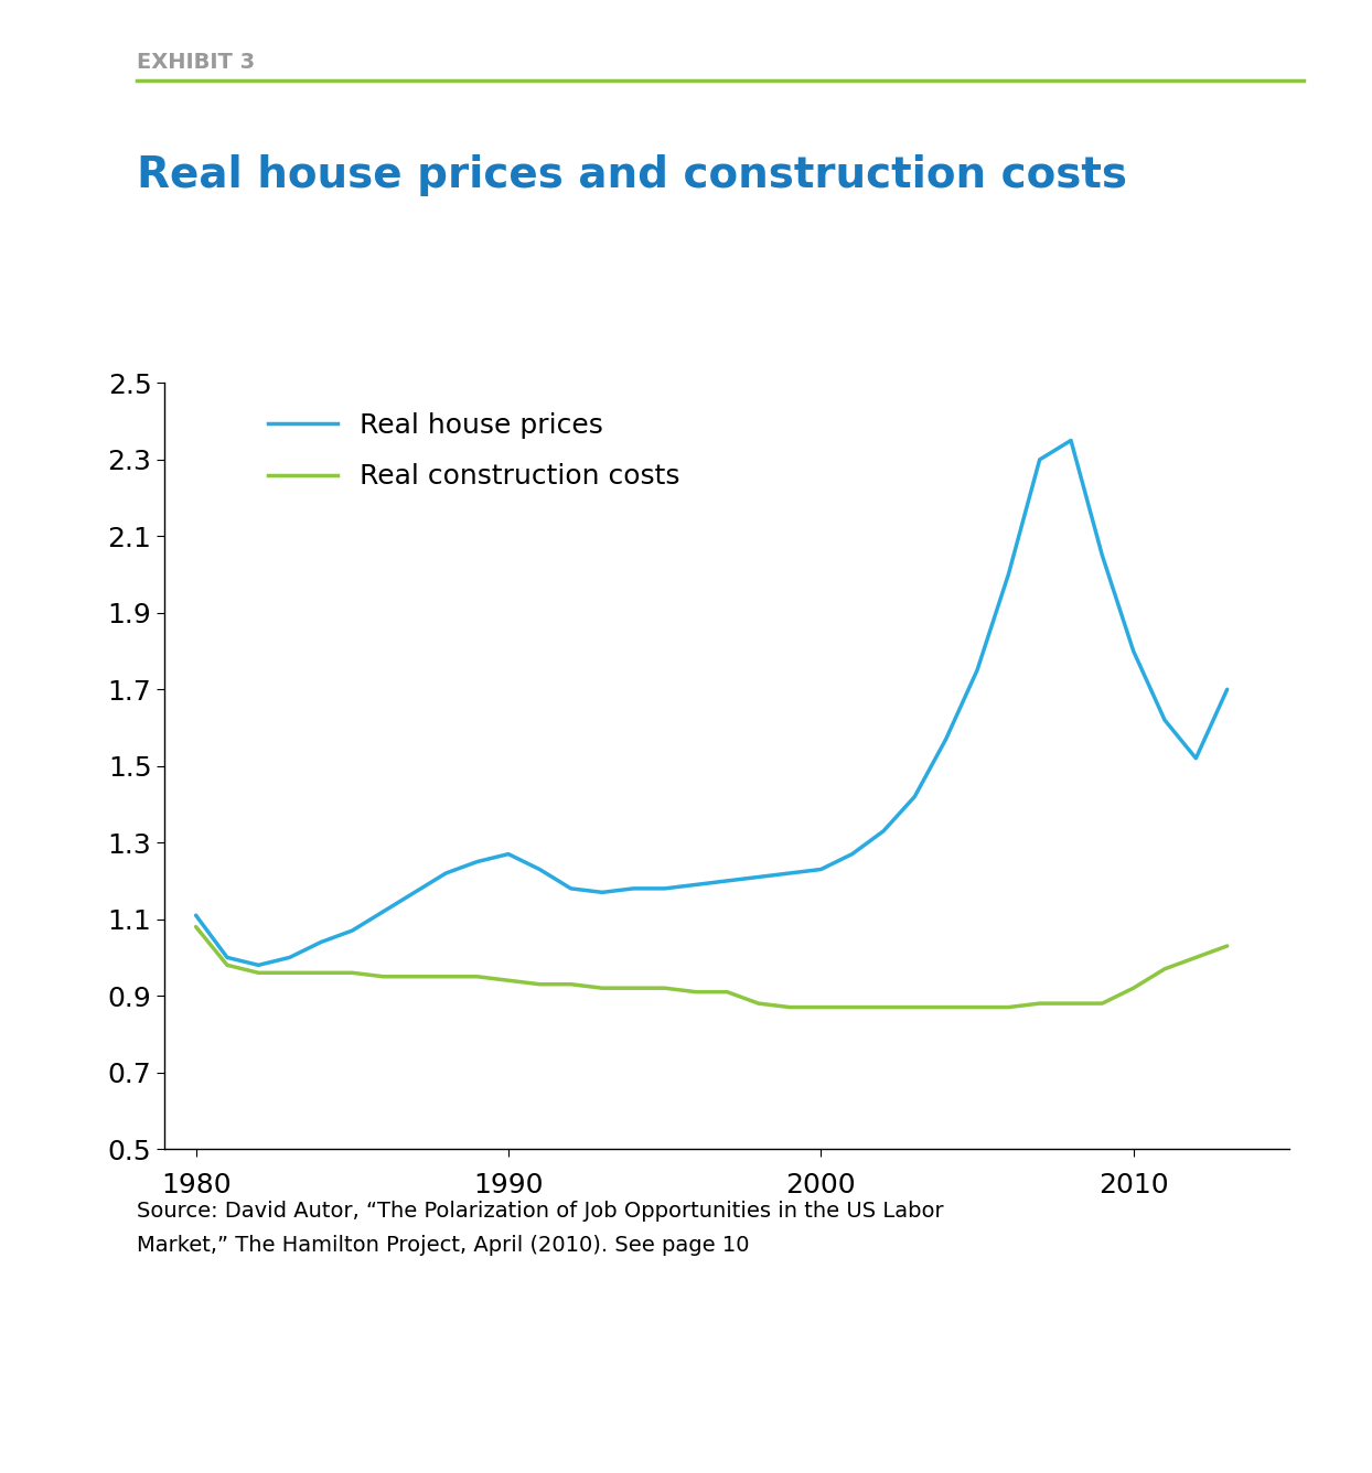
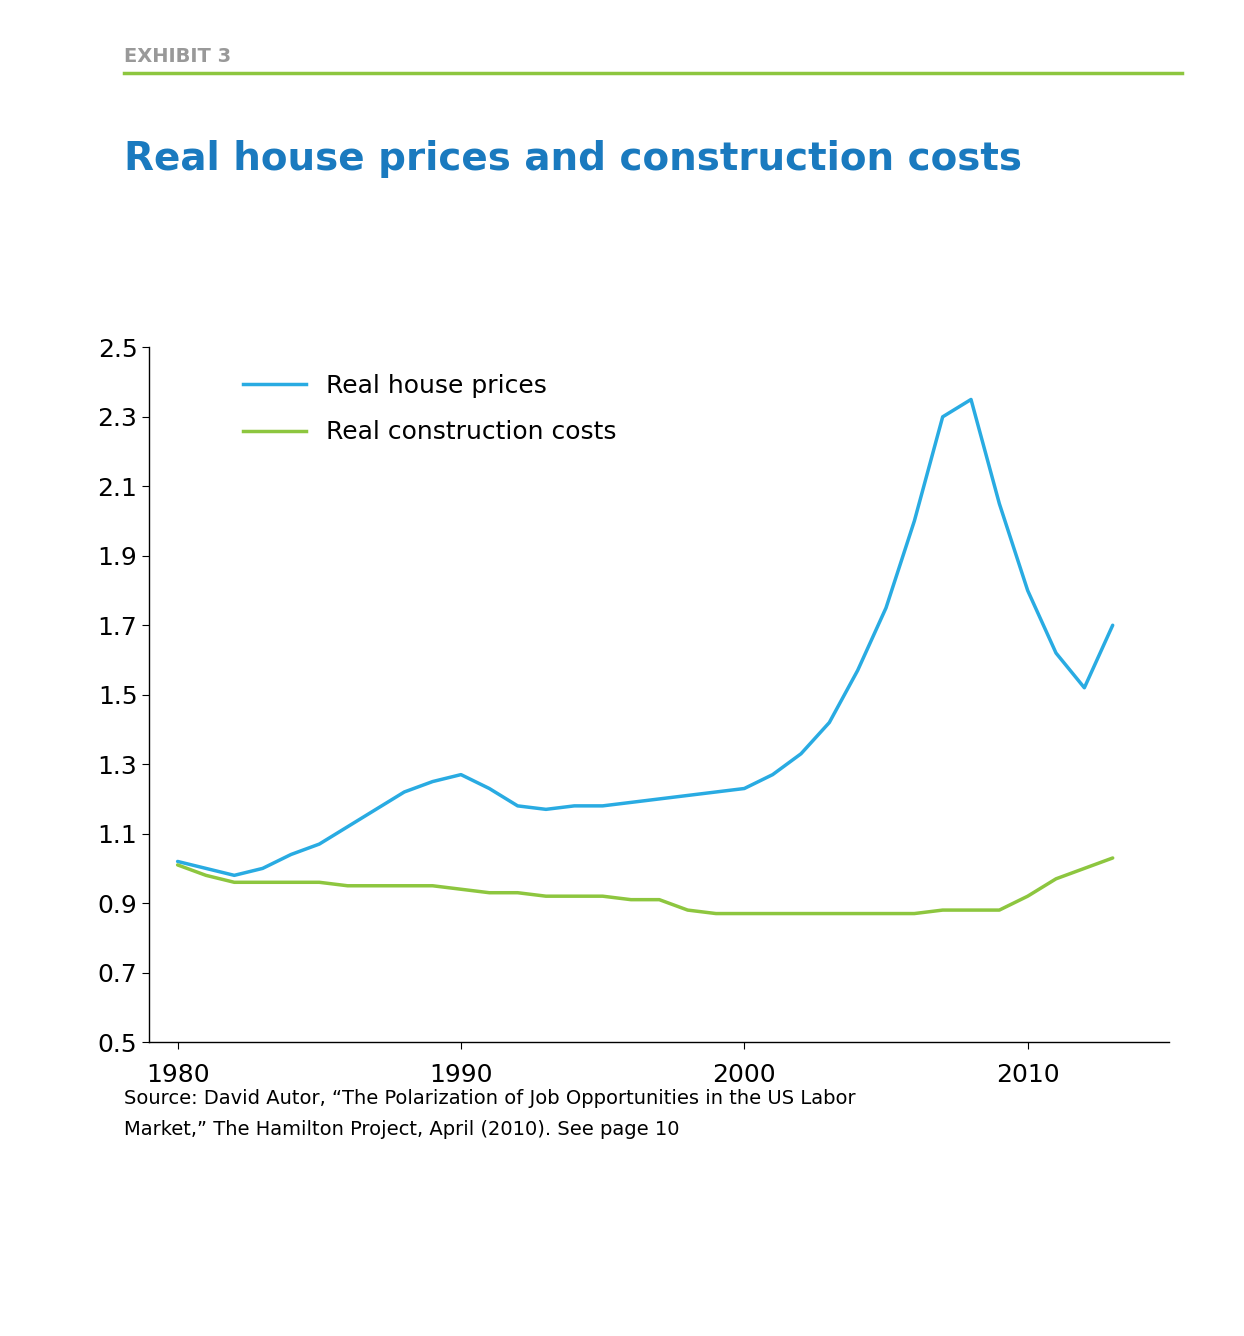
Real house prices/1980: 1.11 -> 1.02
Real construction costs/1980: 1.08 -> 1.01
